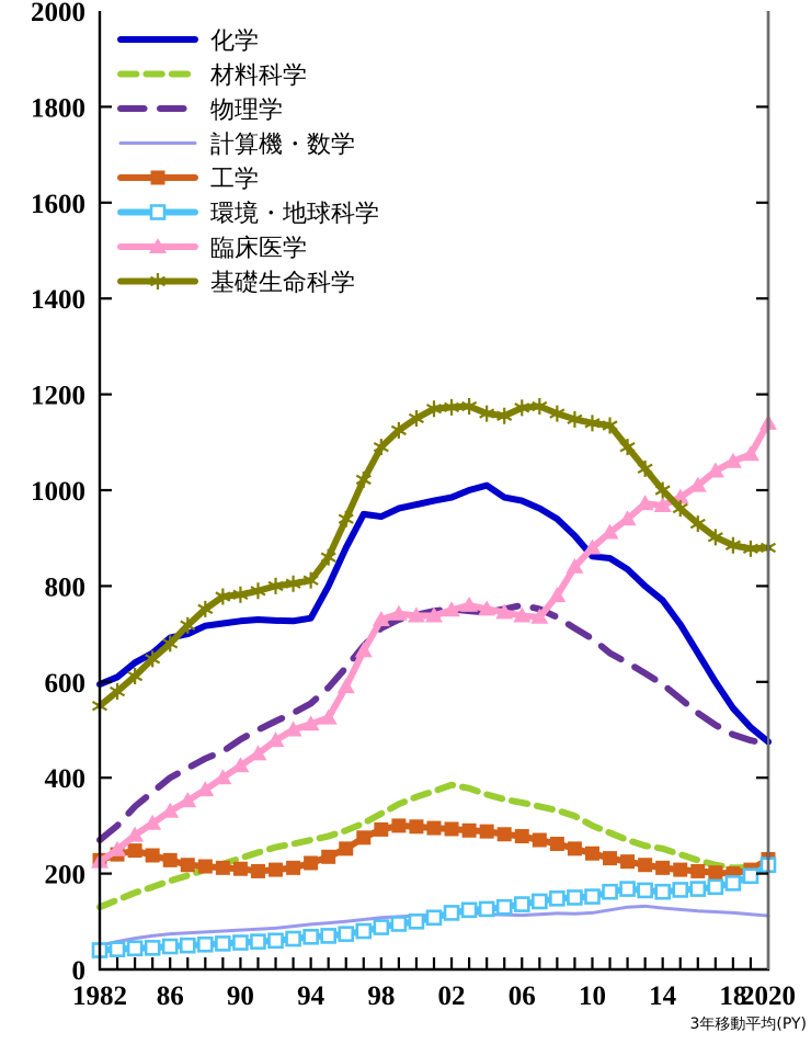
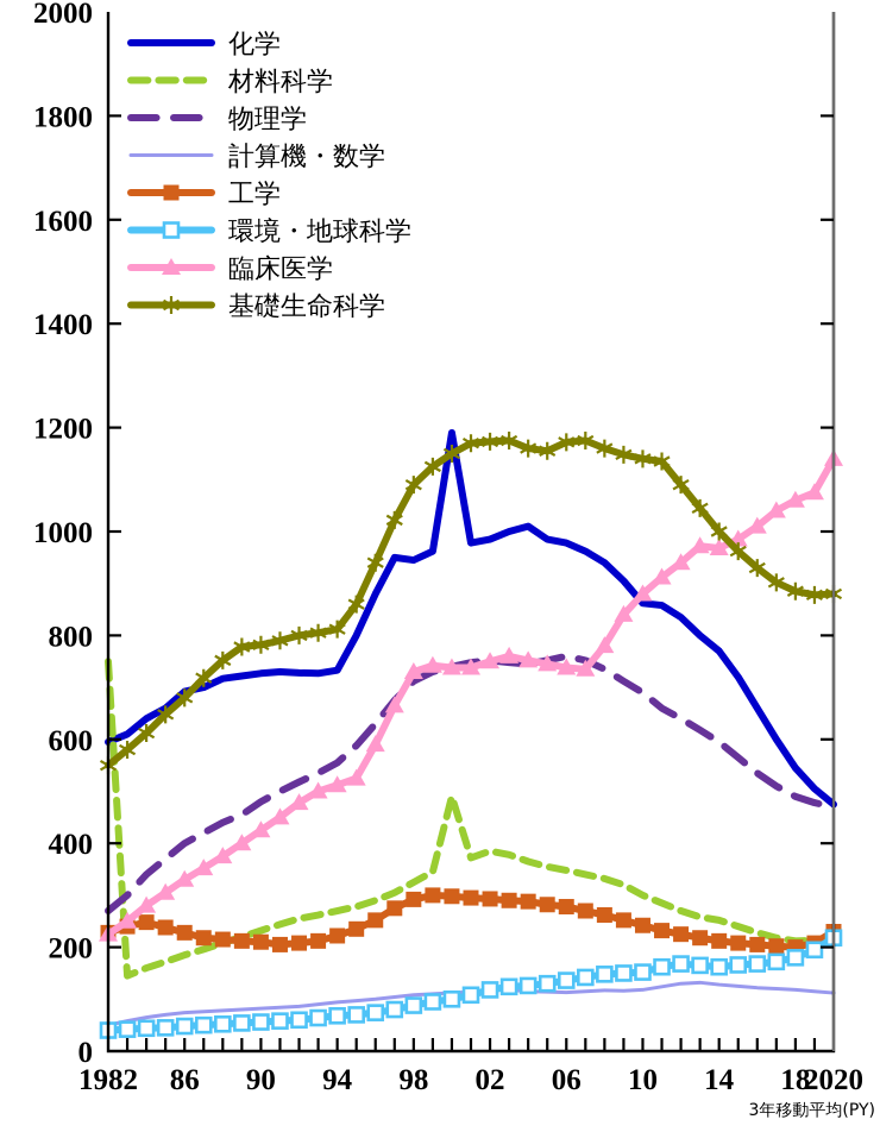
材料科学/1982: 130 -> 750
化学/2000: 970 -> 1190
材料科学/2000: 360 -> 490
